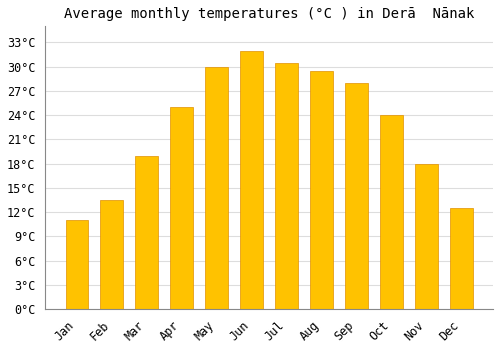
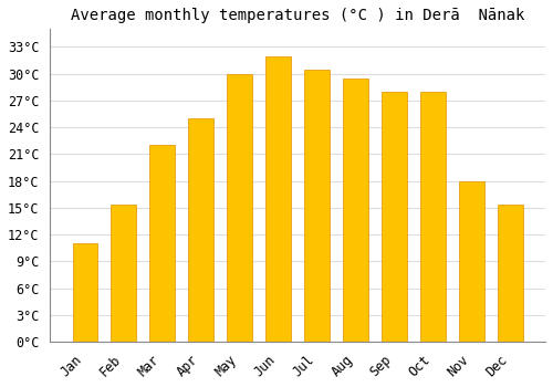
Feb: 13.5°C -> 15.4°C
Mar: 19.0°C -> 22.0°C
Oct: 24.0°C -> 28.0°C
Dec: 12.5°C -> 15.4°C
